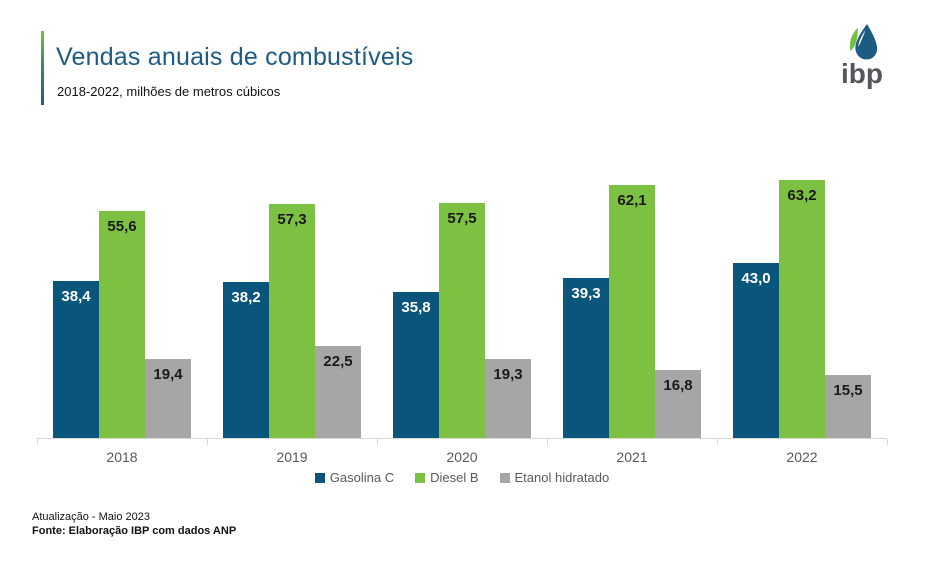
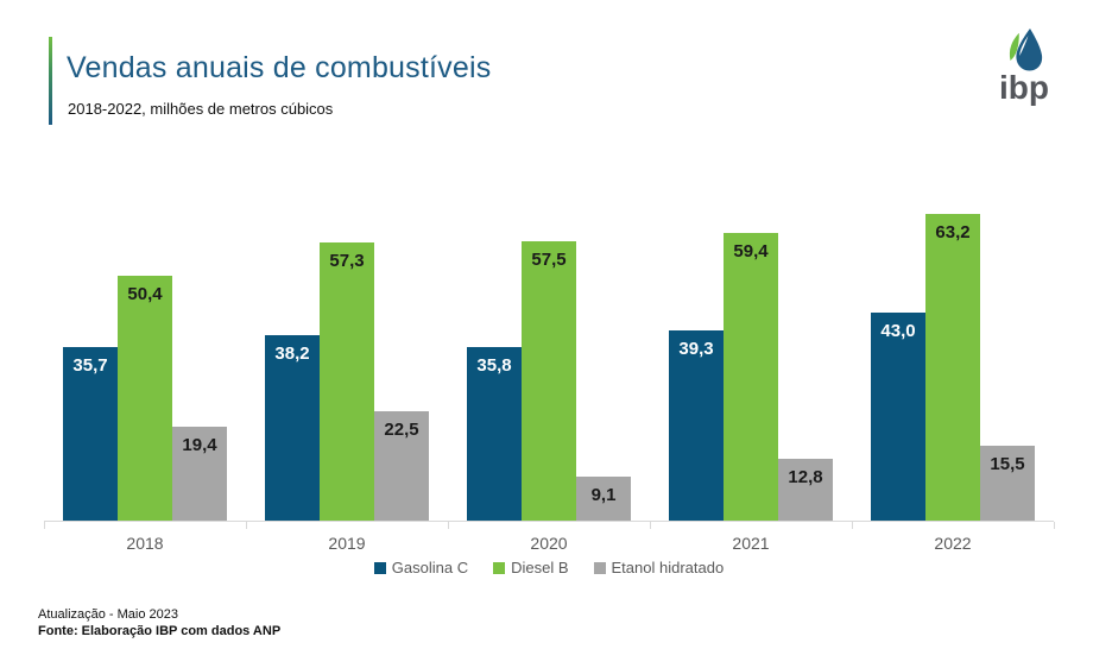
Gasolina C/2018: 38,4 -> 35,7
Diesel B/2018: 55,6 -> 50,4
Etanol hidratado/2020: 19,3 -> 9,1
Diesel B/2021: 62,1 -> 59,4
Etanol hidratado/2021: 16,8 -> 12,8
